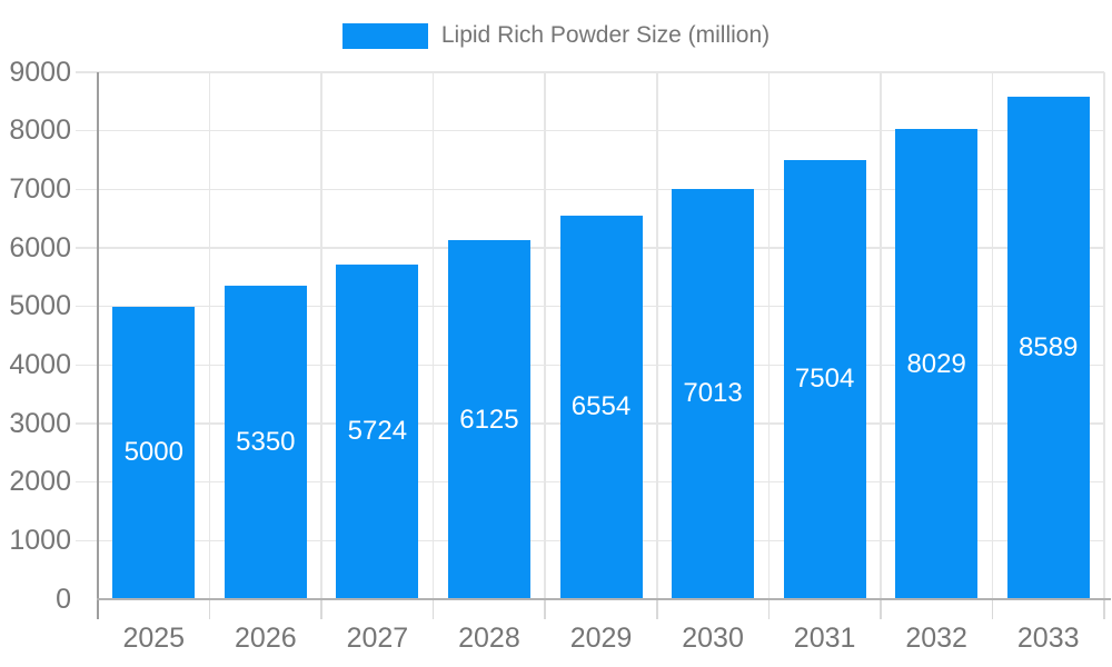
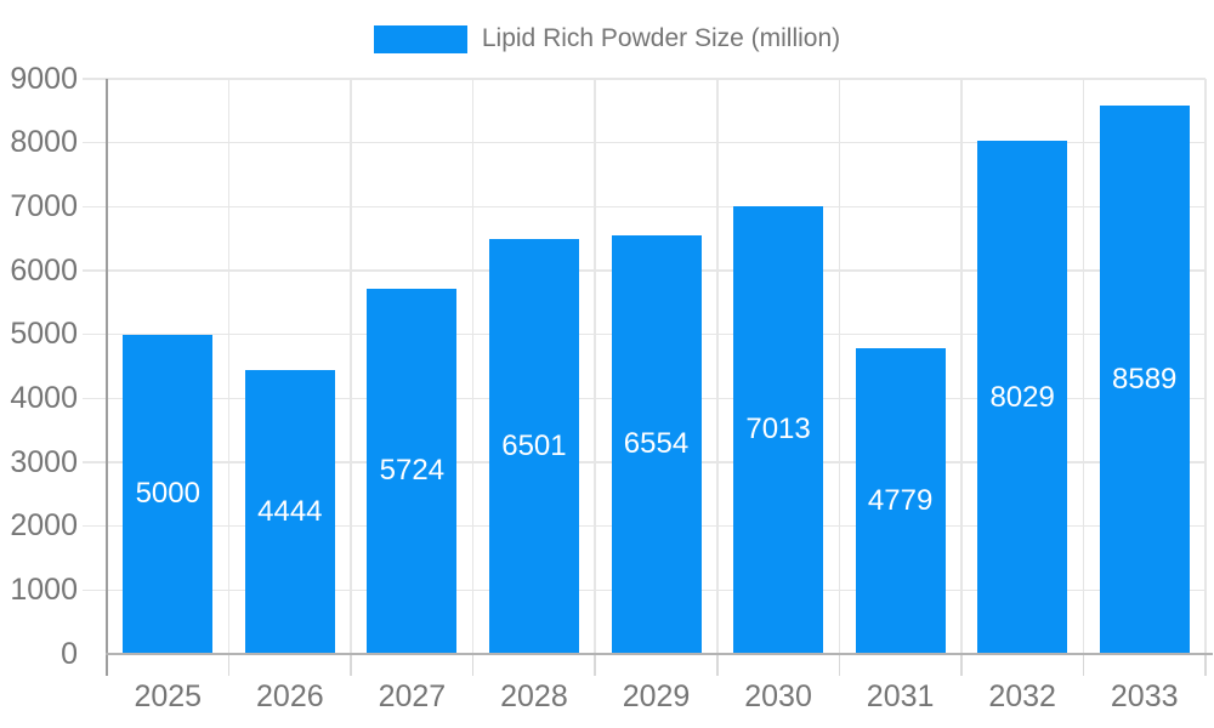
2026: 5350 -> 4444
2028: 6125 -> 6501
2031: 7504 -> 4779
